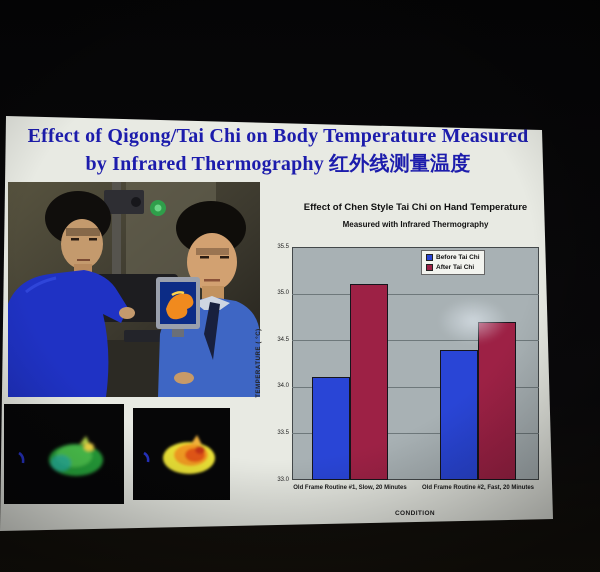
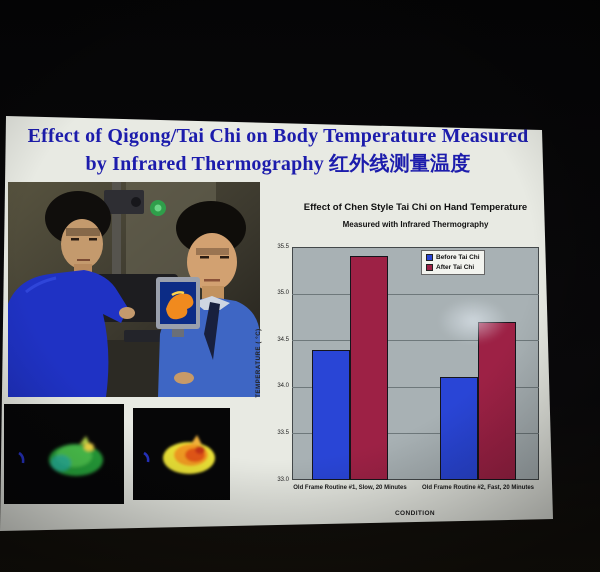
Before Tai Chi/Old Frame Routine #1, Slow, 20 Minutes: 34.1 -> 34.4
After Tai Chi/Old Frame Routine #1, Slow, 20 Minutes: 35.1 -> 35.4
Before Tai Chi/Old Frame Routine #2, Fast, 20 Minutes: 34.4 -> 34.1
